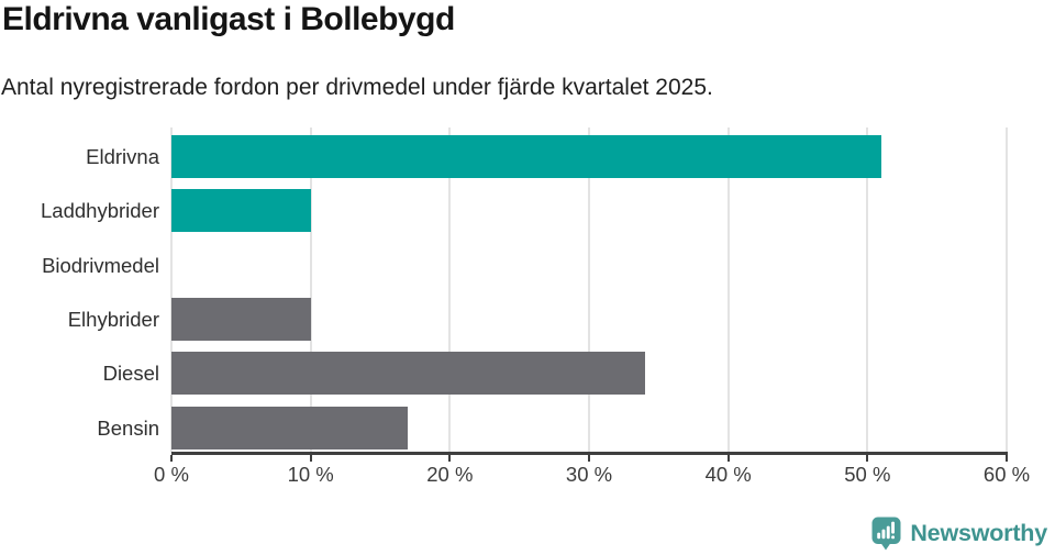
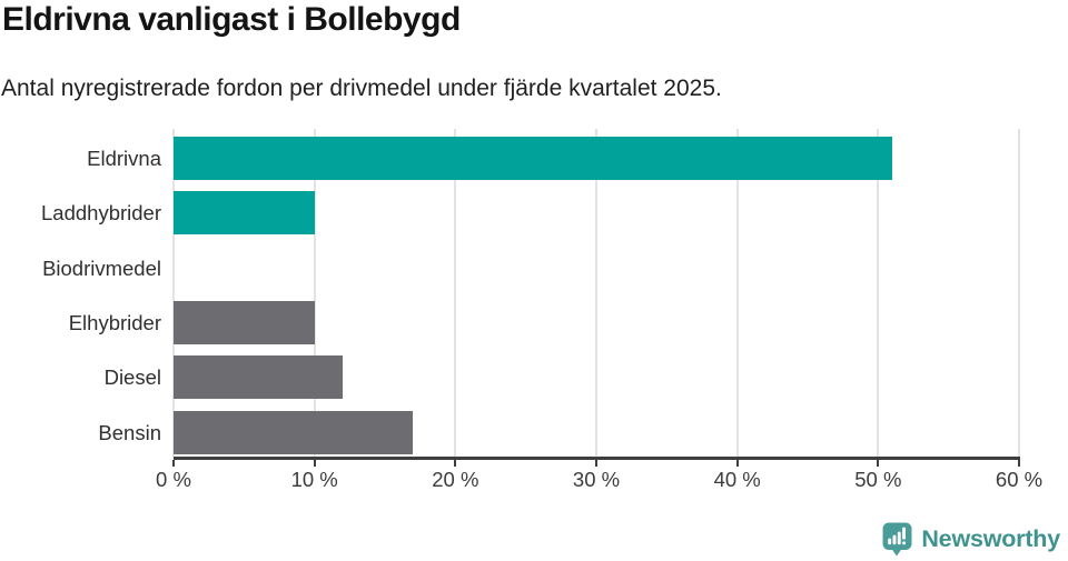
Diesel: 34% -> 12%
